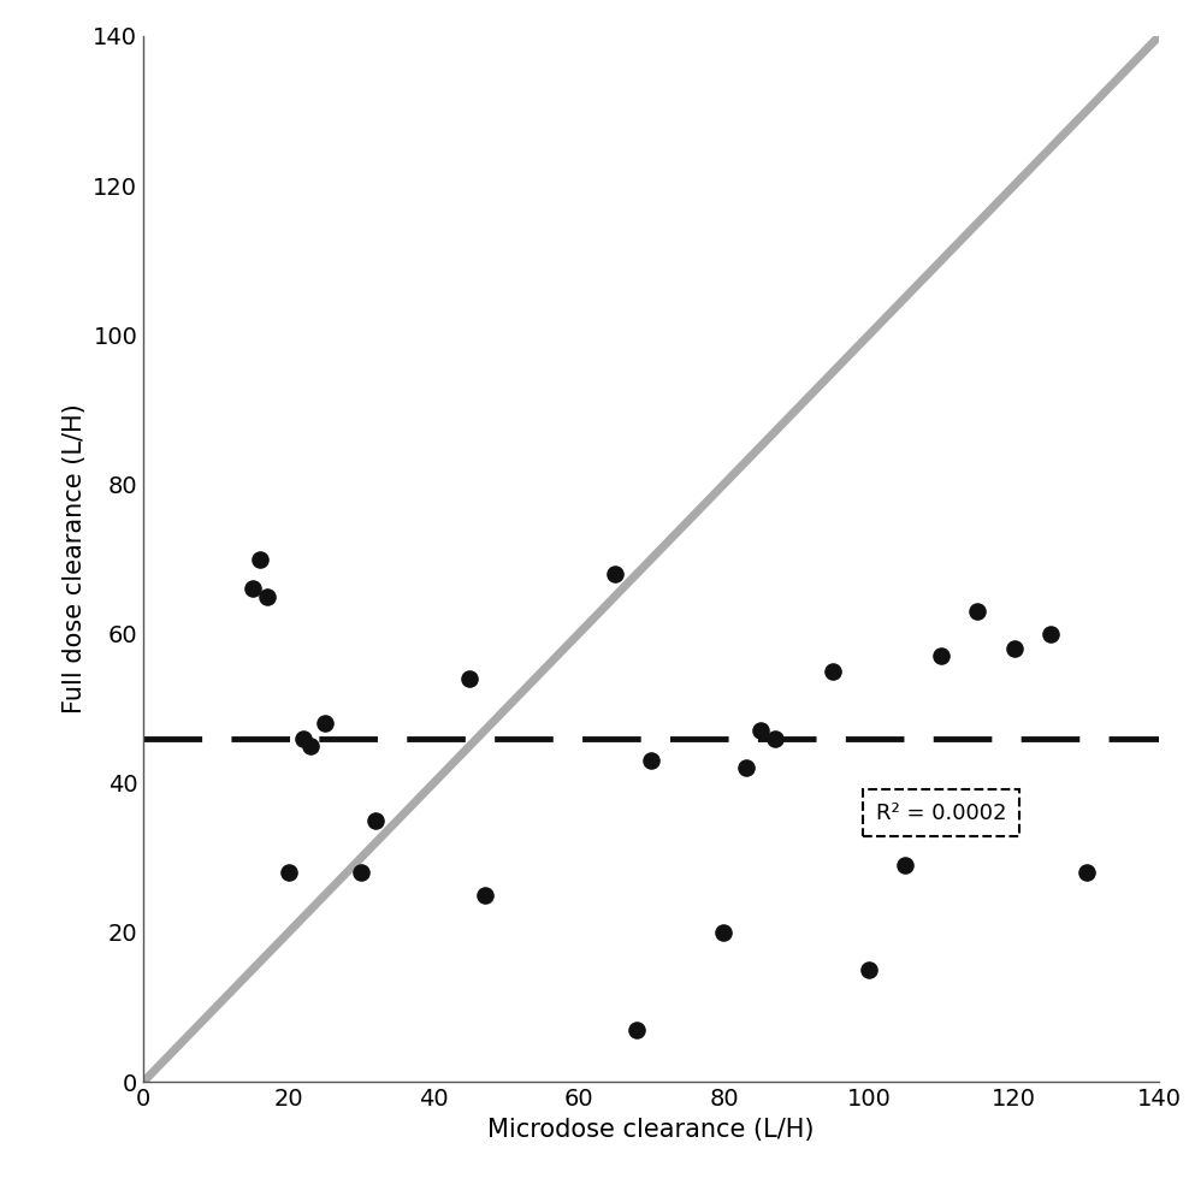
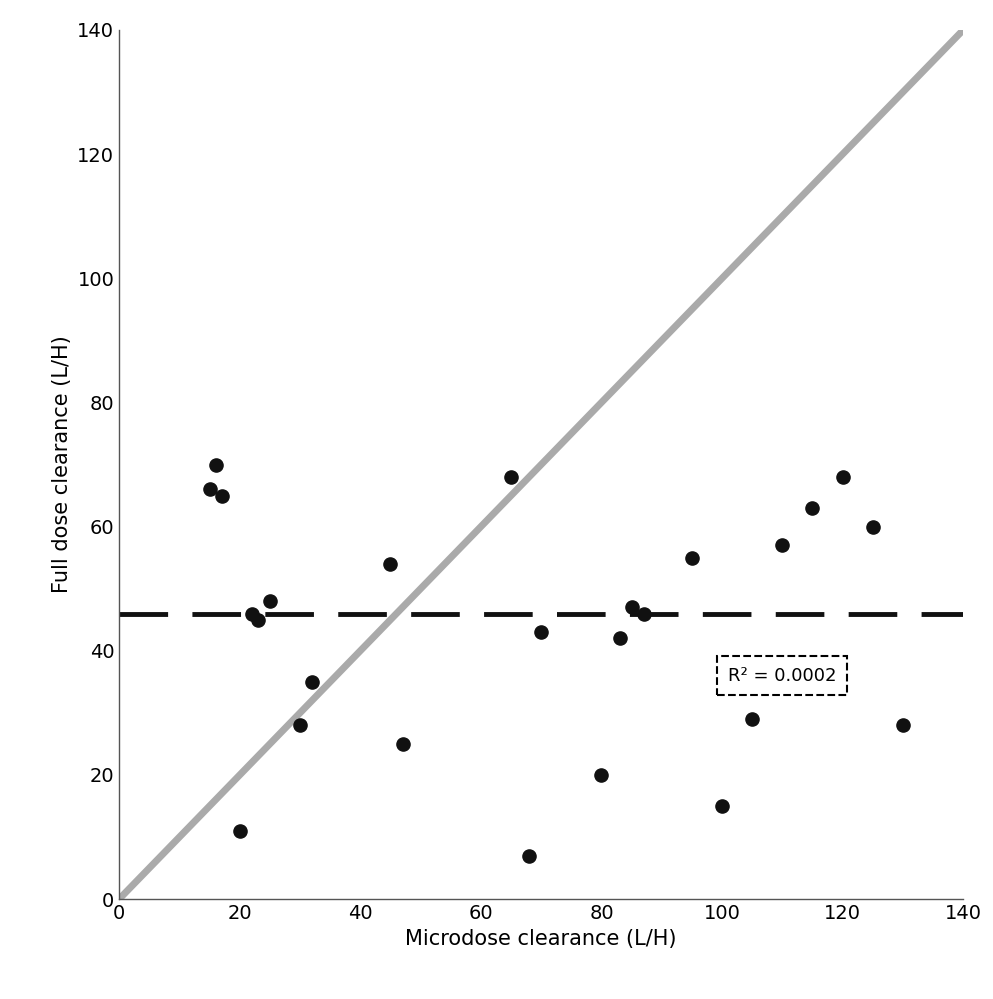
20: 28 -> 11
120: 58 -> 68
